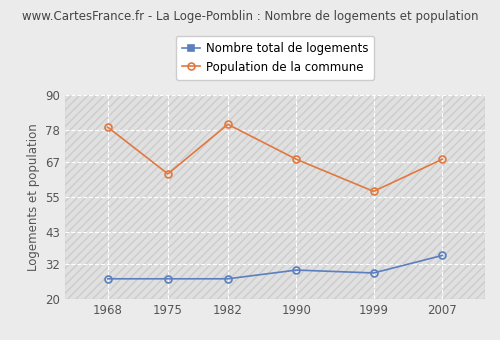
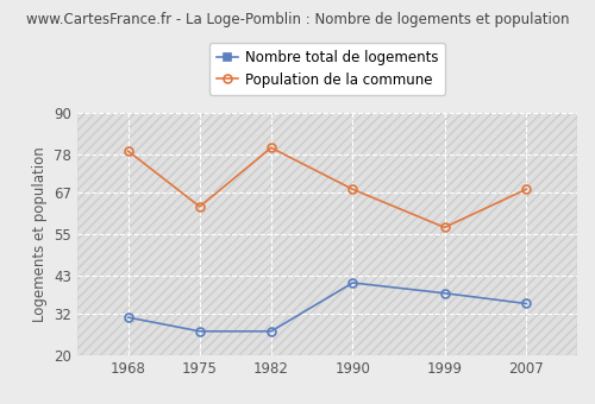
Nombre total de logements/1968: 27 -> 31
Nombre total de logements/1990: 30 -> 41
Nombre total de logements/1999: 29 -> 38
